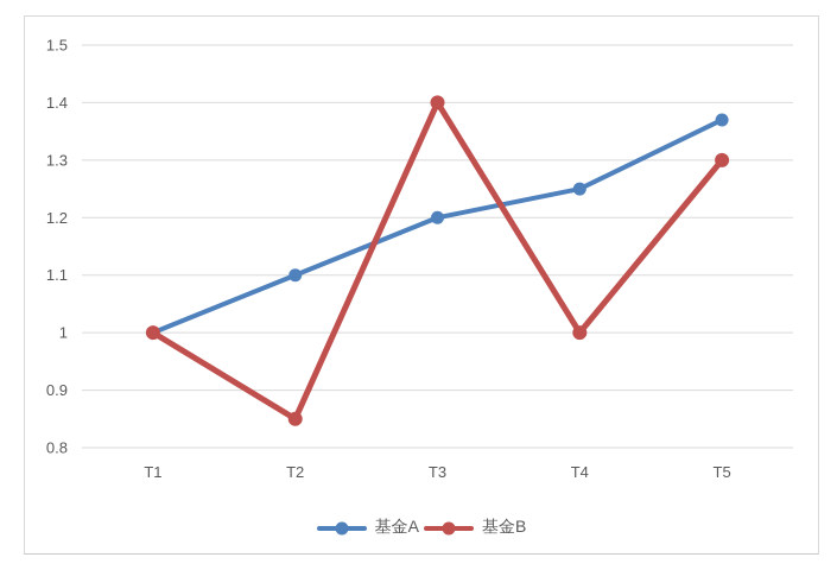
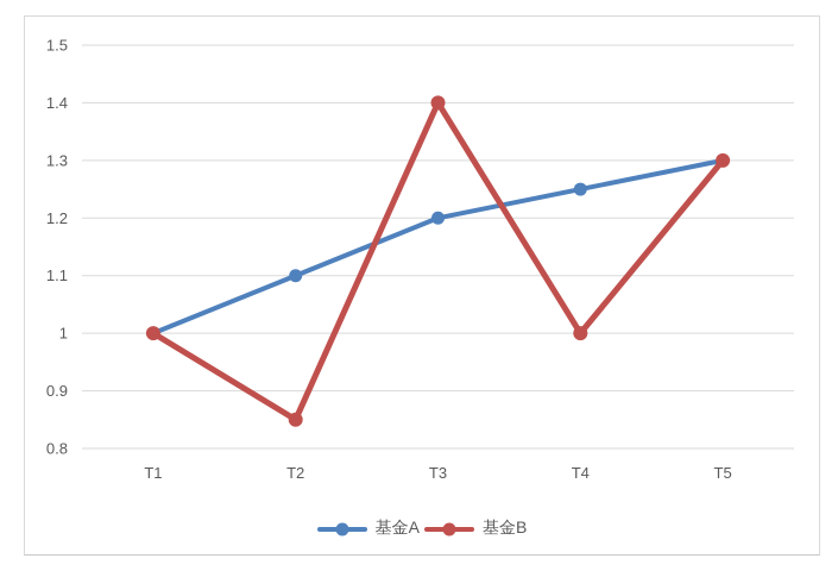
基金A/T5: 1.37 -> 1.30
